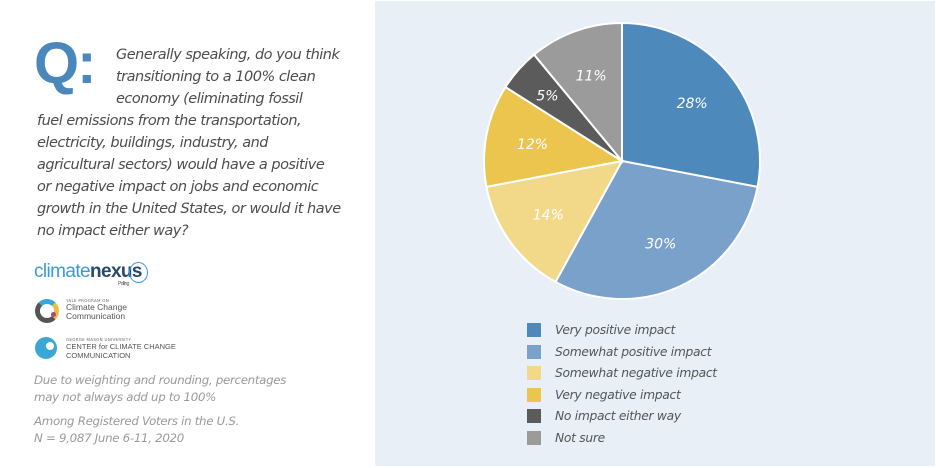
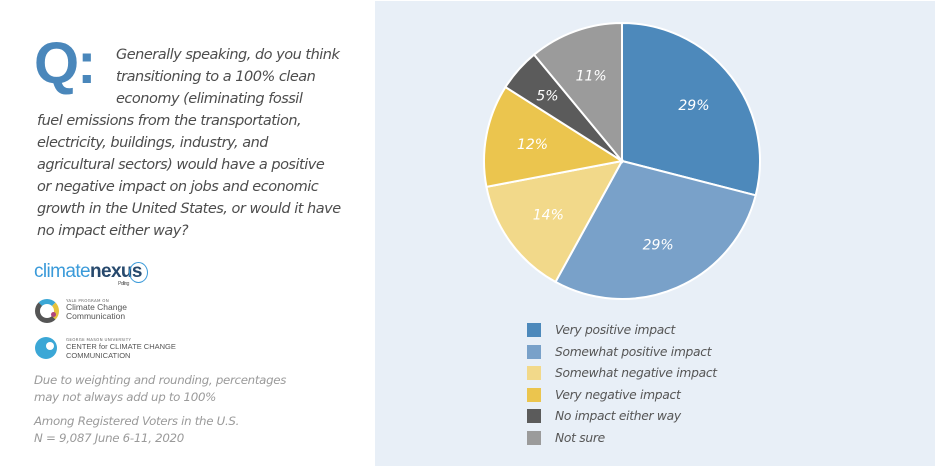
Very positive impact: 28% -> 29%
Somewhat positive impact: 30% -> 29%
